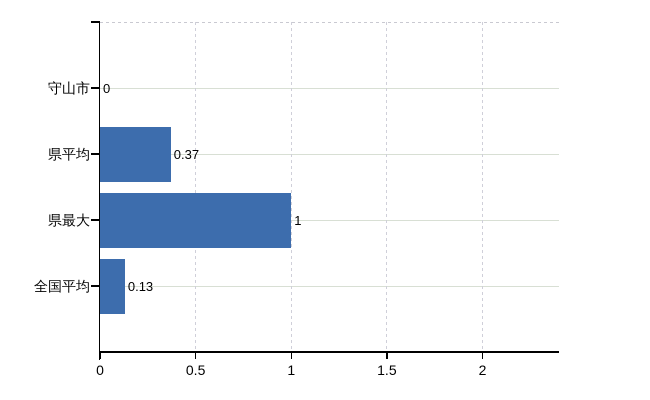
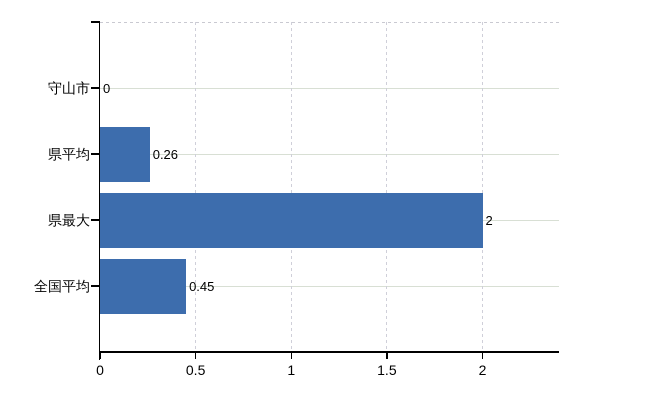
県平均: 0.37 -> 0.26
県最大: 1 -> 2
全国平均: 0.13 -> 0.45
